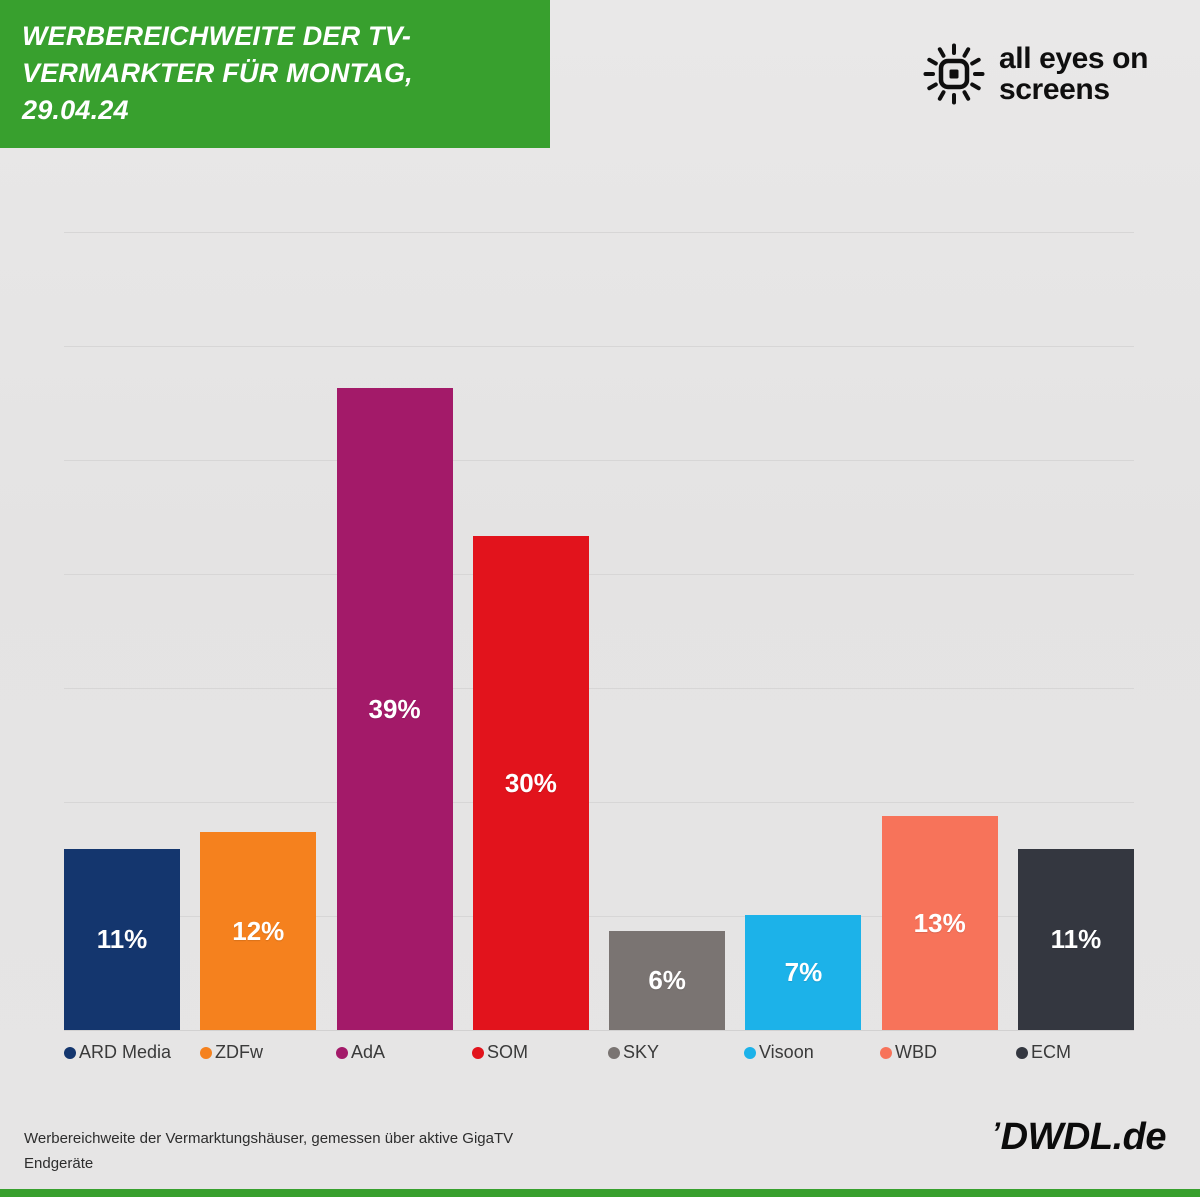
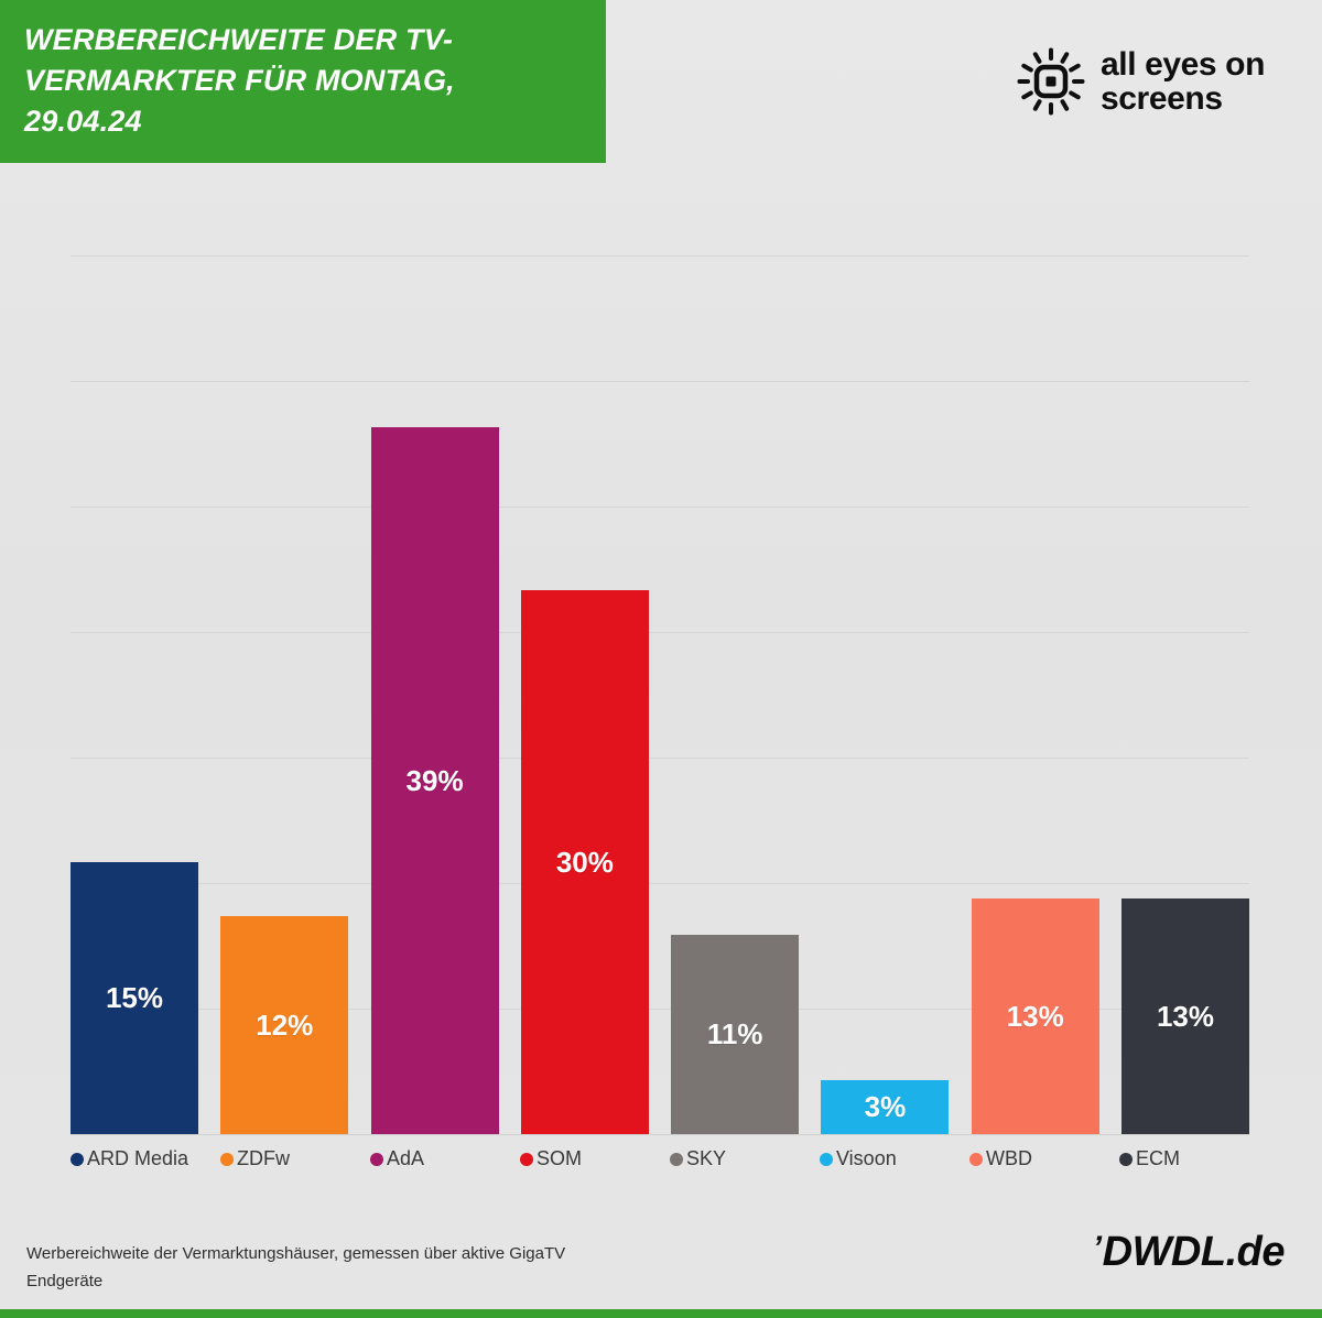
ARD Media: 11% -> 15%
SKY: 6% -> 11%
Visoon: 7% -> 3%
ECM: 11% -> 13%
